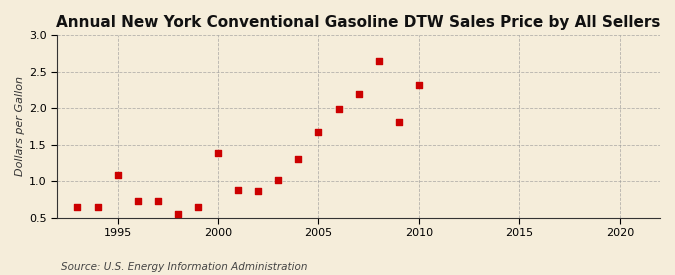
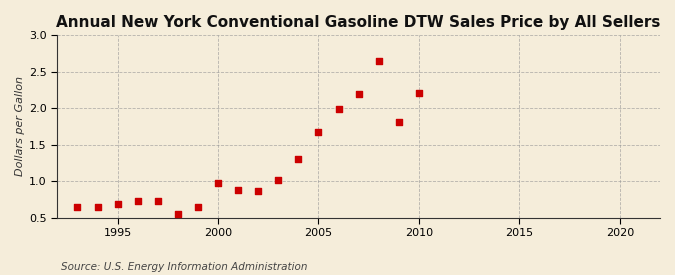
1995: 1.08 -> 0.68
2000: 1.38 -> 0.97
2010: 2.32 -> 2.21
